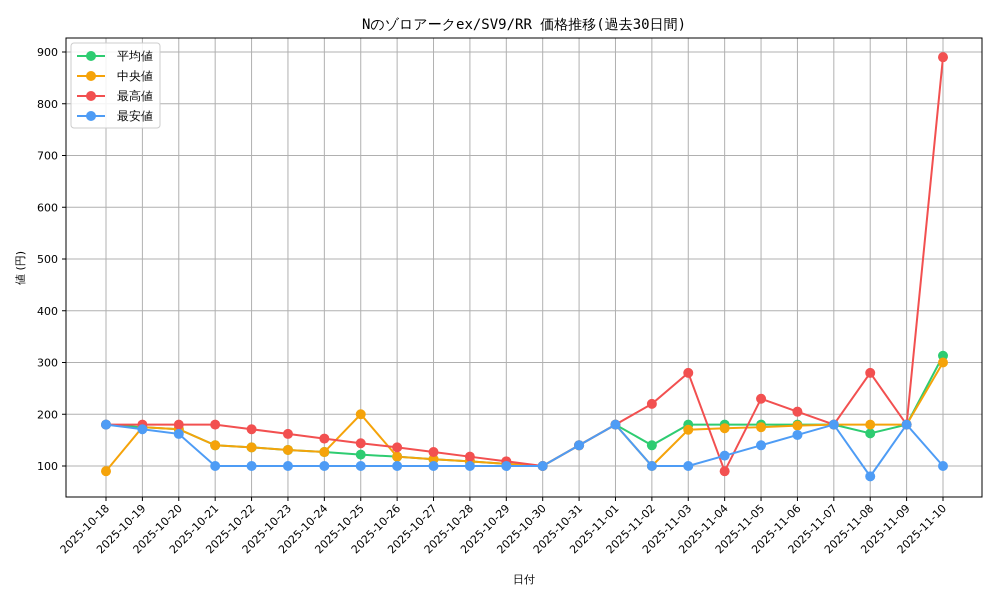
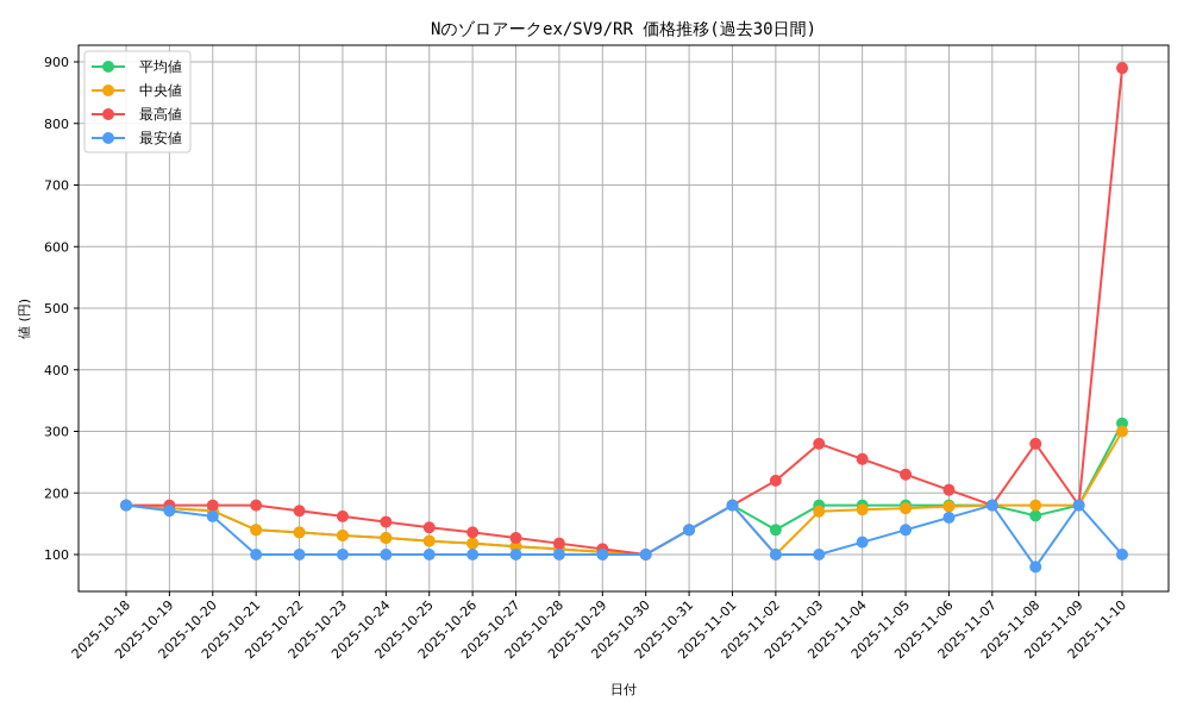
中央値/2025-10-18: 90 -> 180
中央値/2025-10-25: 200 -> 120
最高値/2025-11-04: 90 -> 260
